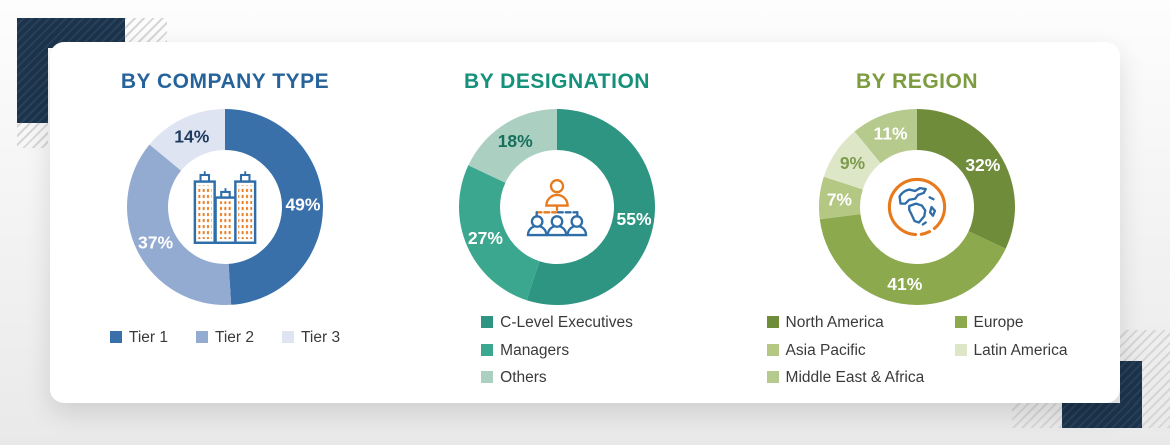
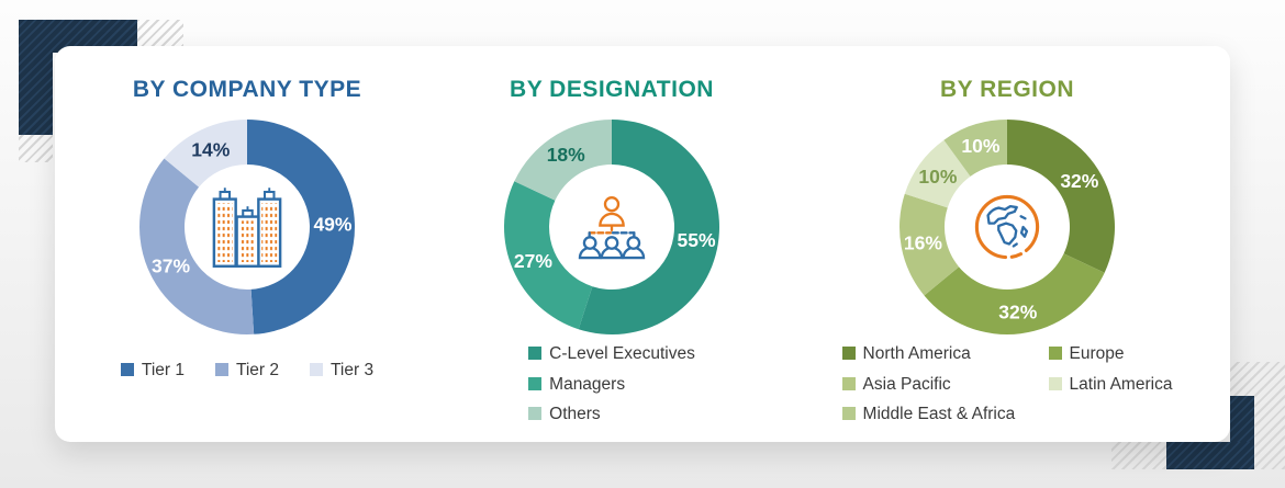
BY REGION/Europe: 41% -> 32%
BY REGION/Asia Pacific: 7% -> 16%
BY REGION/Latin America: 9% -> 10%
BY REGION/Middle East & Africa: 11% -> 10%
